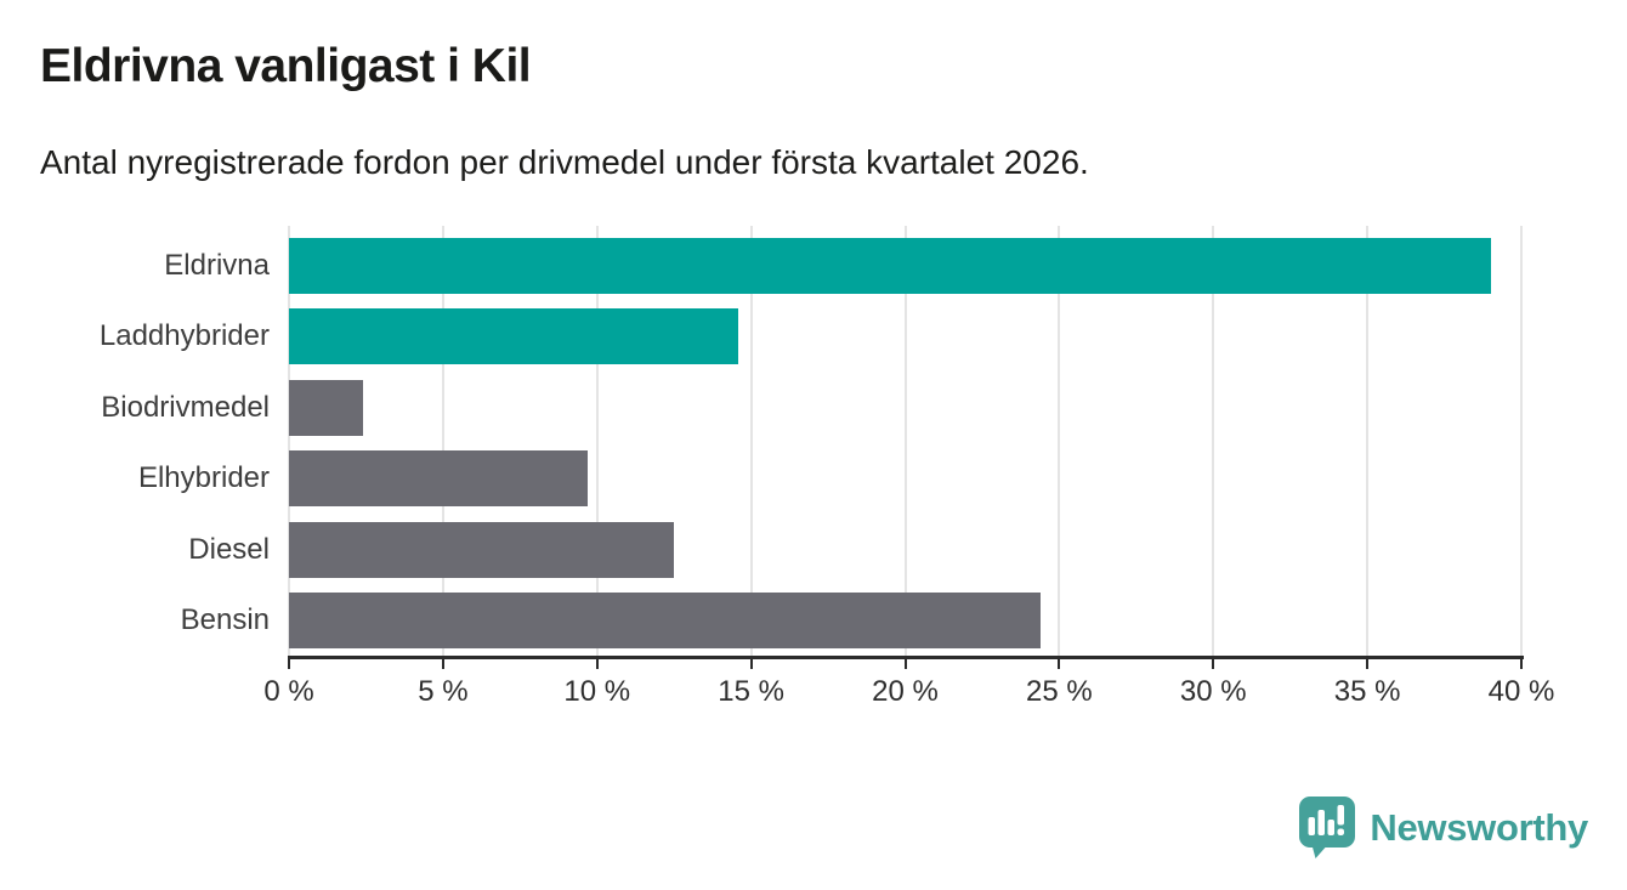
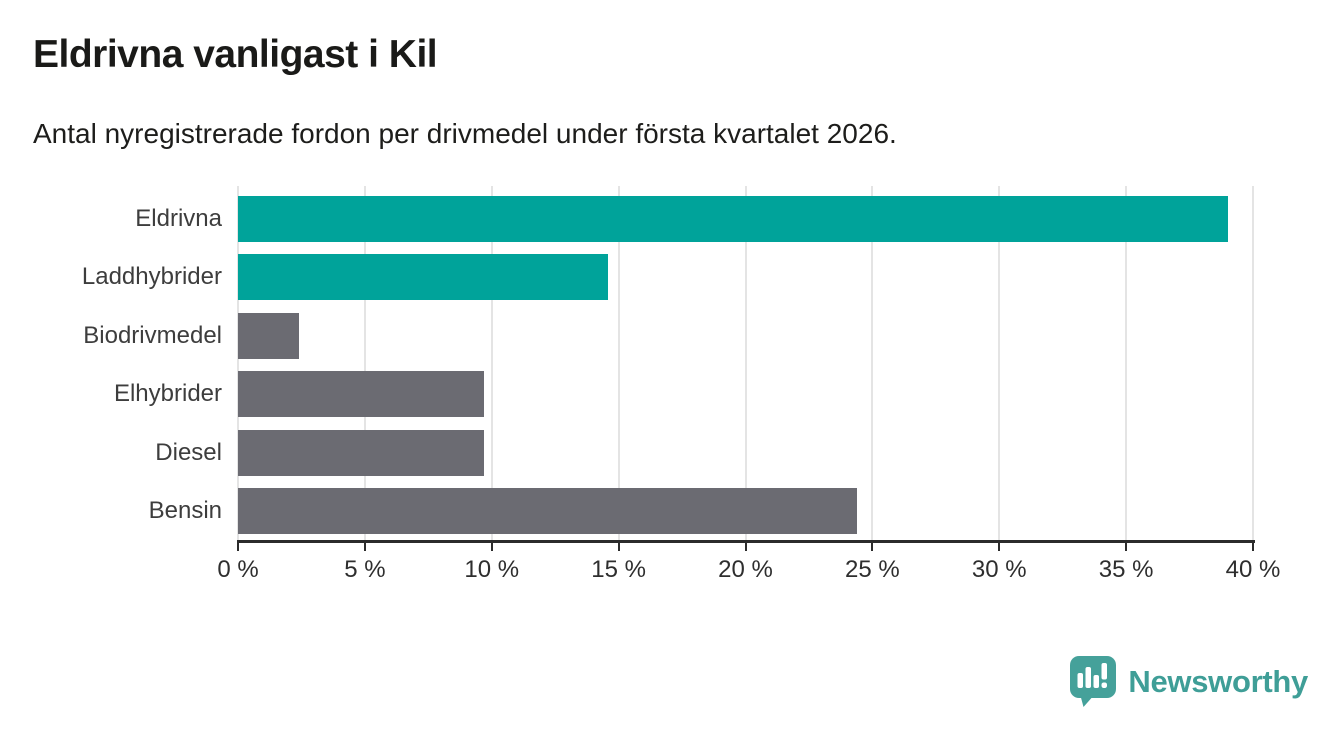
Diesel: 12.5% -> 9.7%
